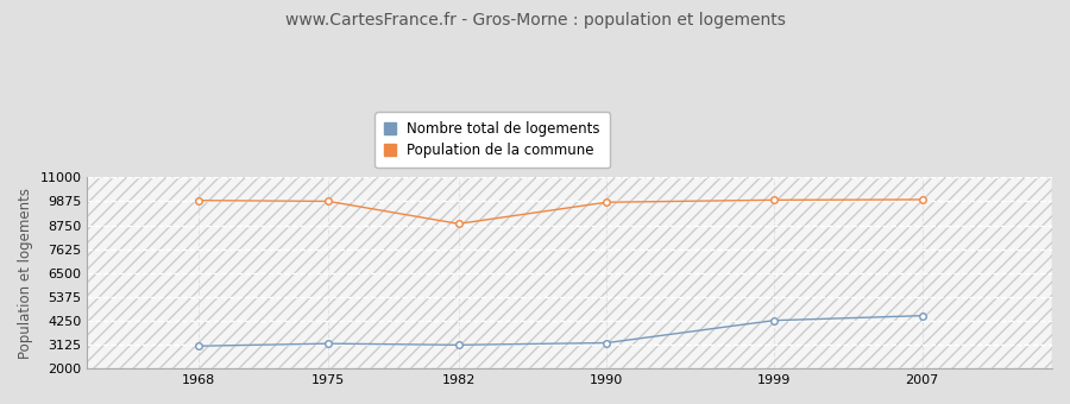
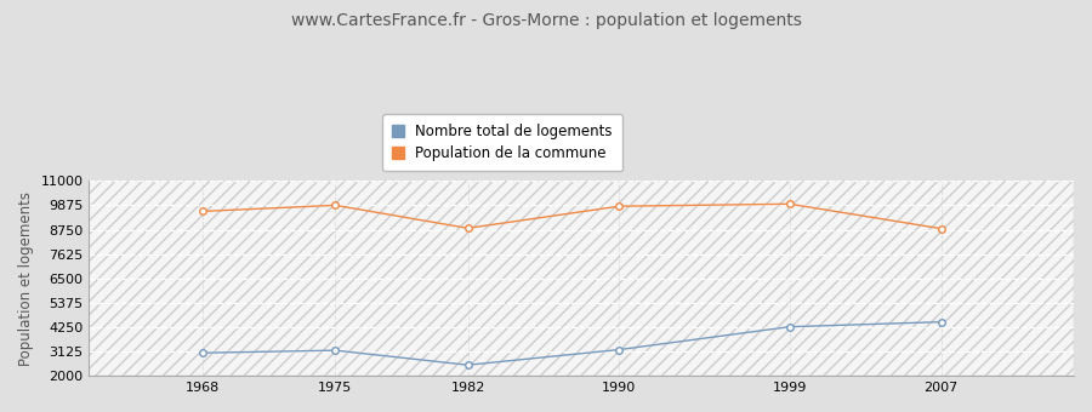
Population de la commune/1968: 9900 -> 9600
Nombre total de logements/1982: 3100 -> 2500
Population de la commune/2007: 10000 -> 8800
